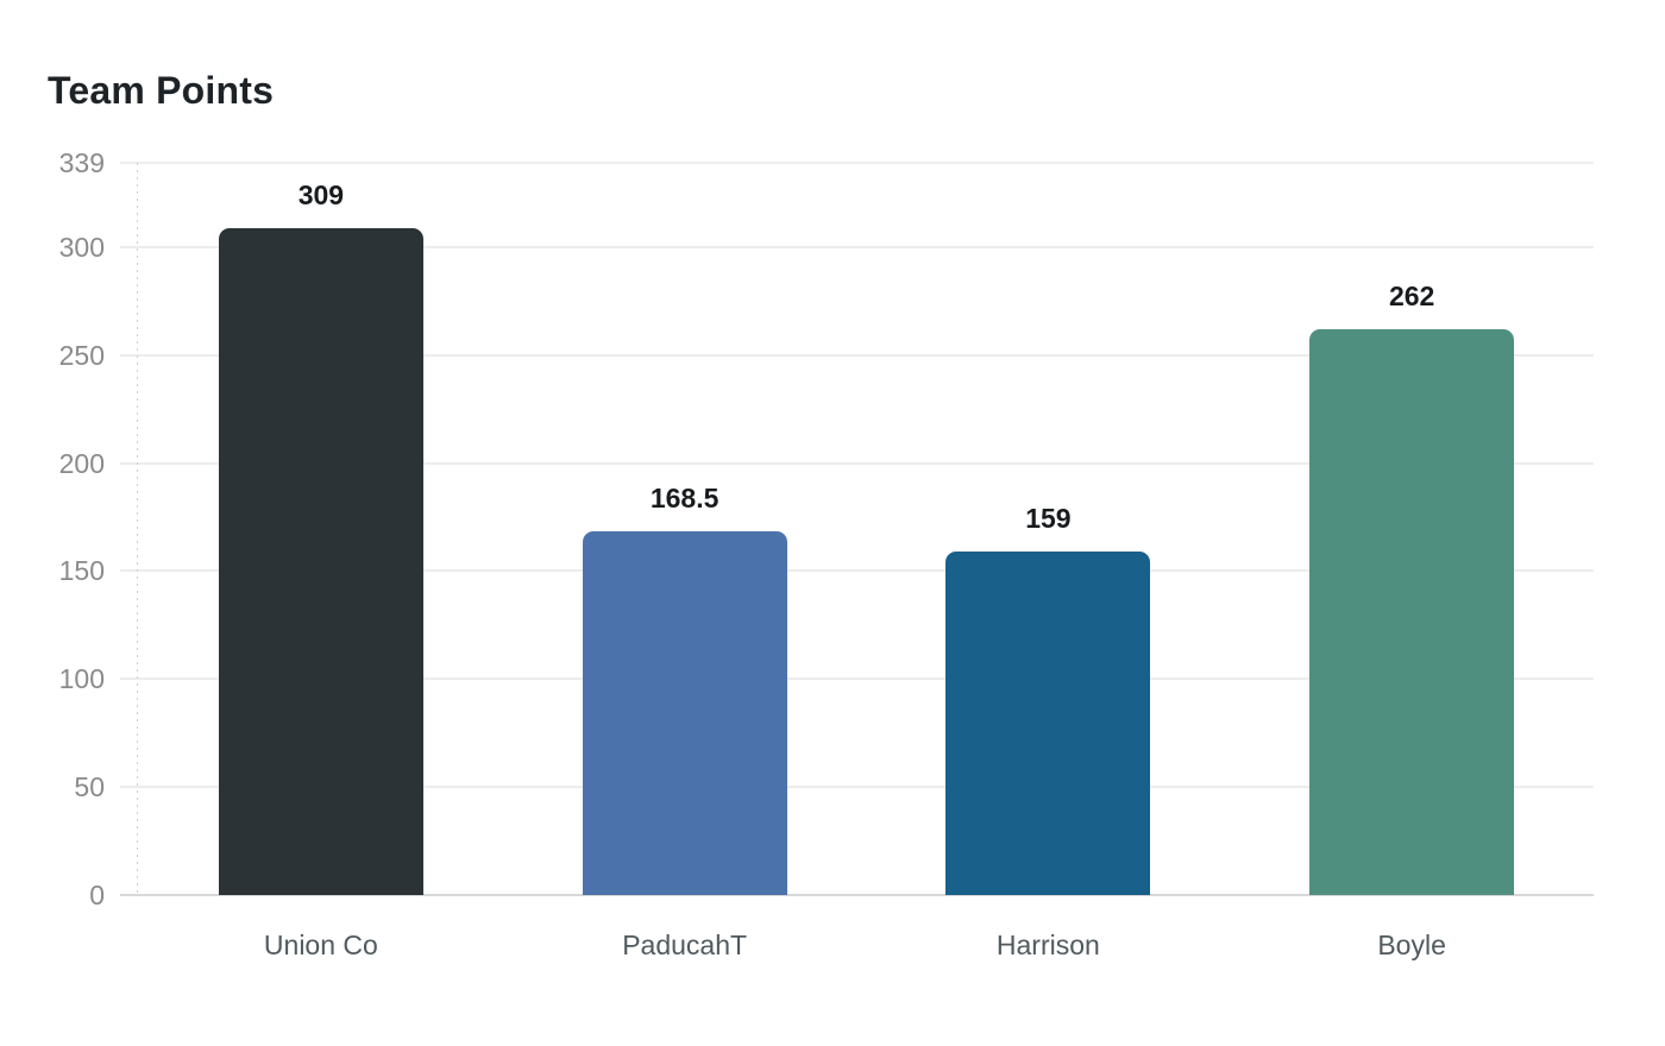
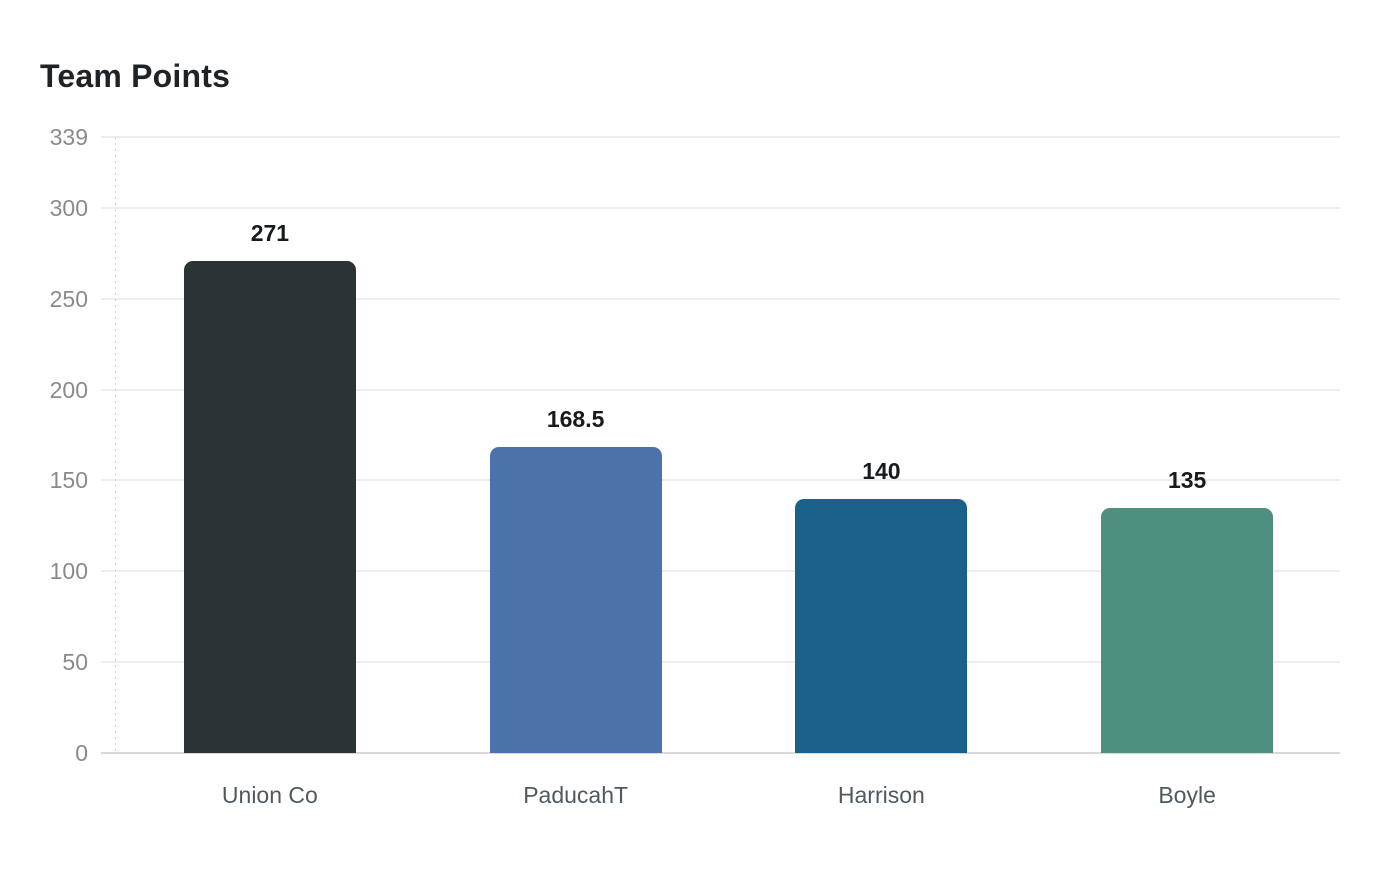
Union Co: 309 -> 271
Harrison: 159 -> 140
Boyle: 262 -> 135
